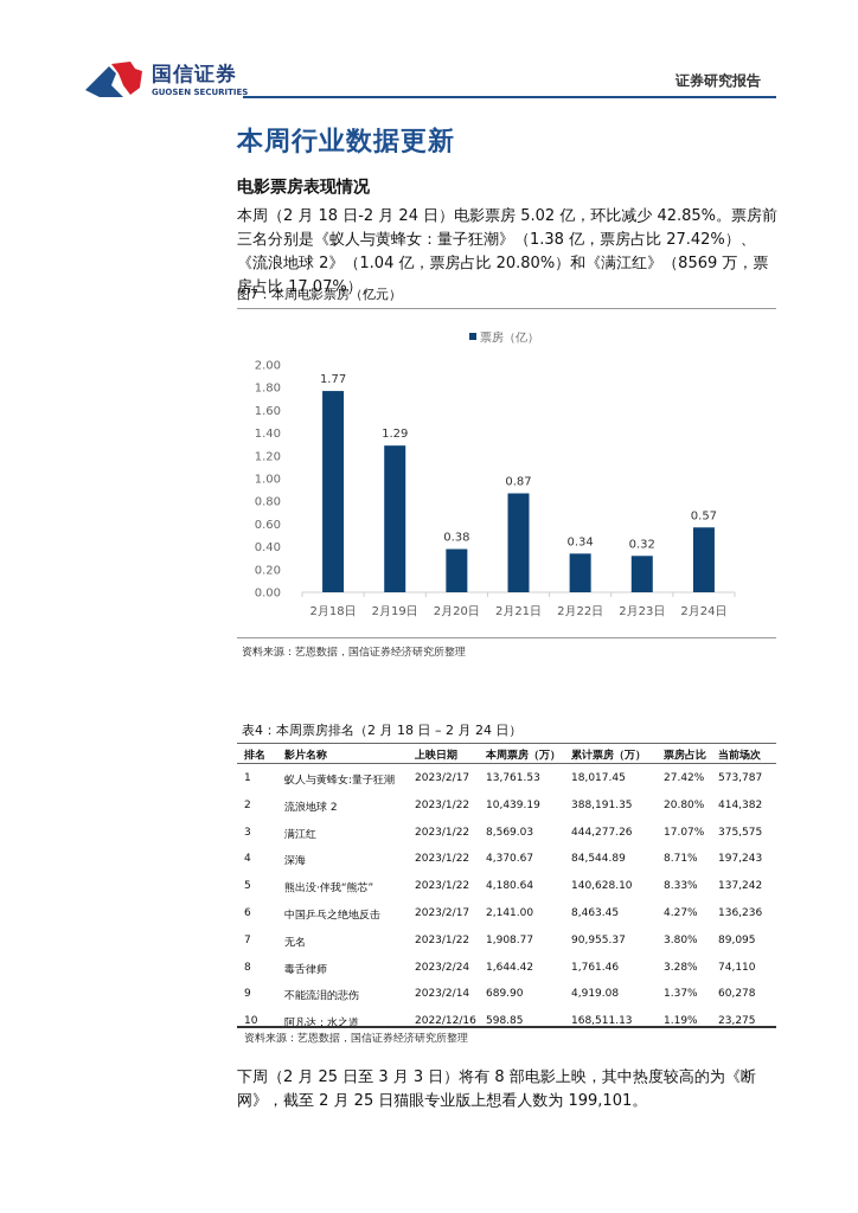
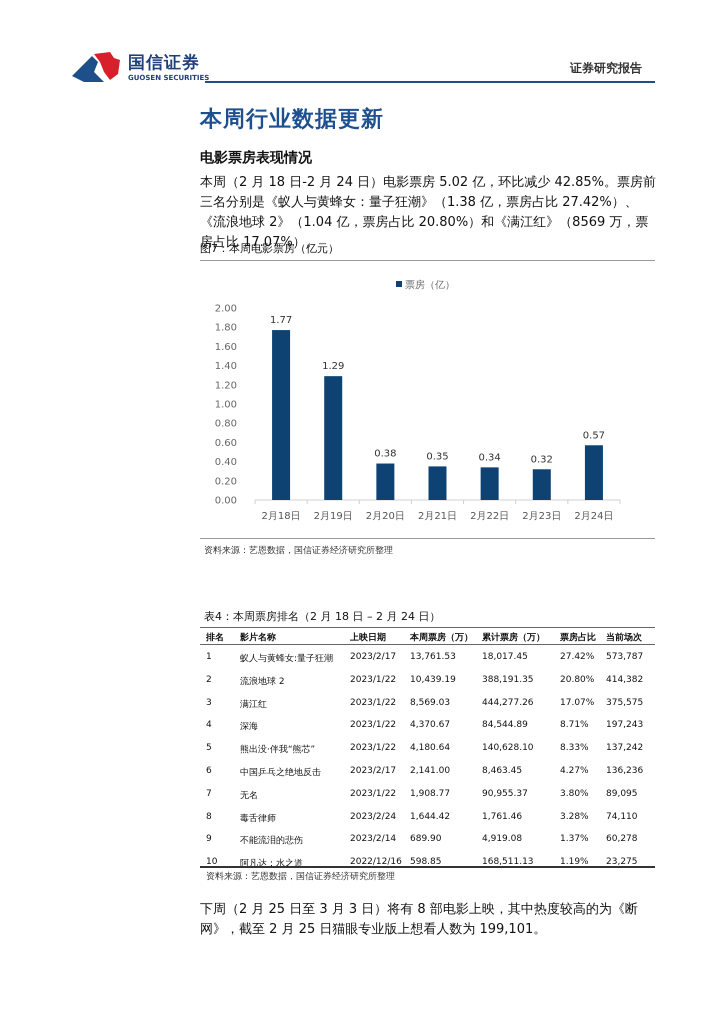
2月21日: 0.87 -> 0.35
